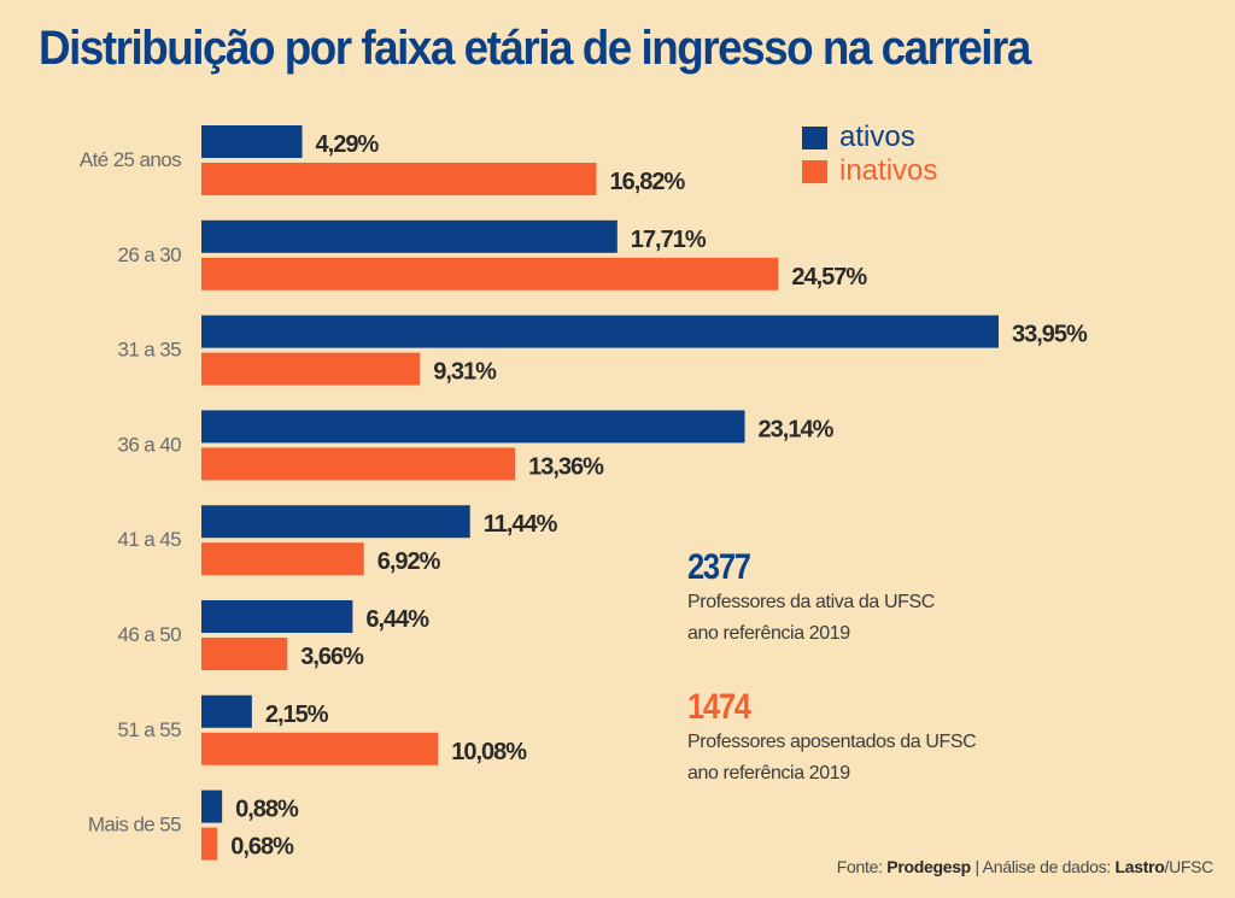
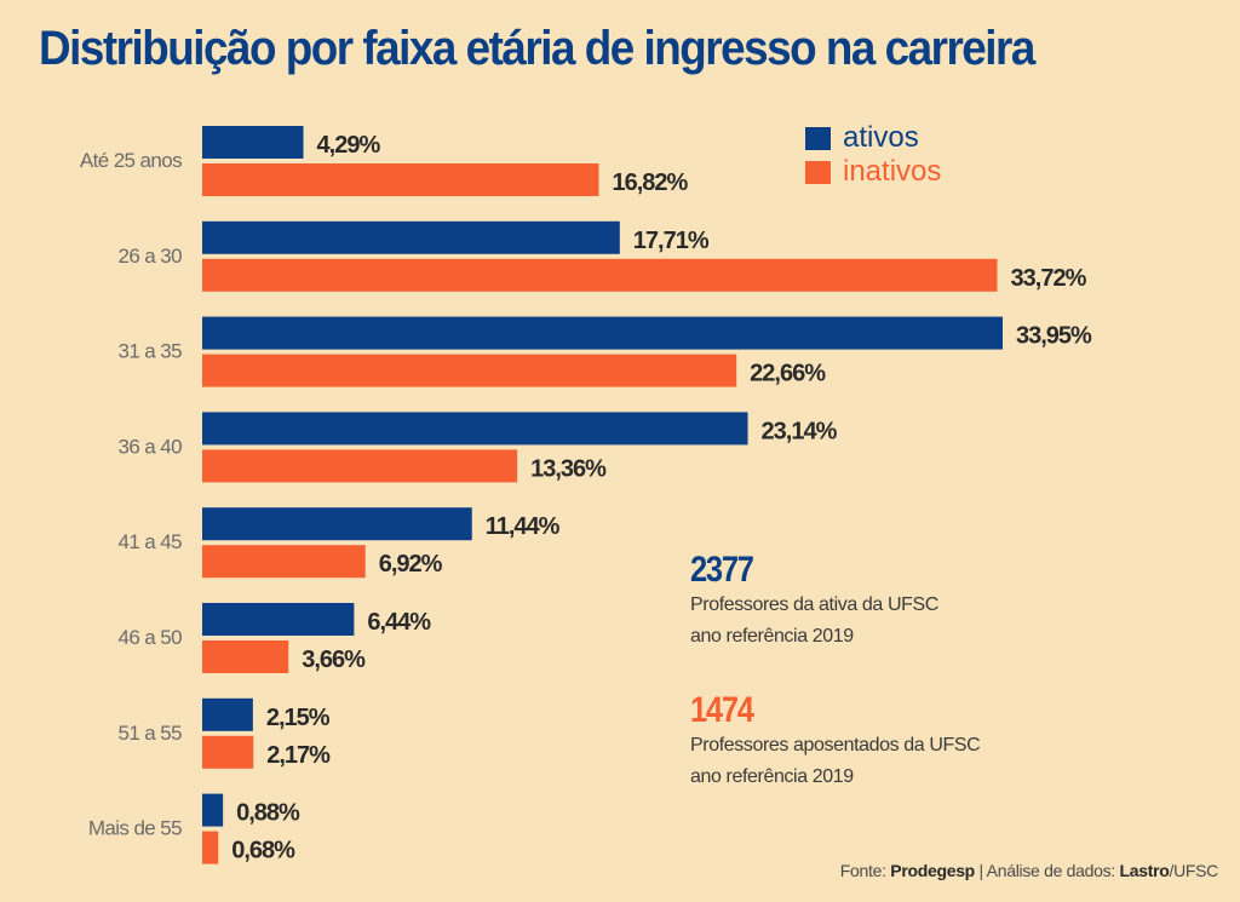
inativos/26 a 30: 24,57% -> 33,72%
inativos/31 a 35: 9,31% -> 22,66%
inativos/51 a 55: 10,08% -> 2,17%
